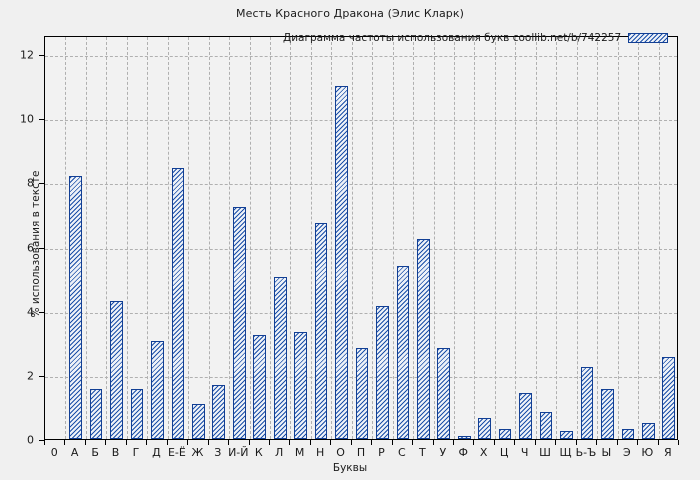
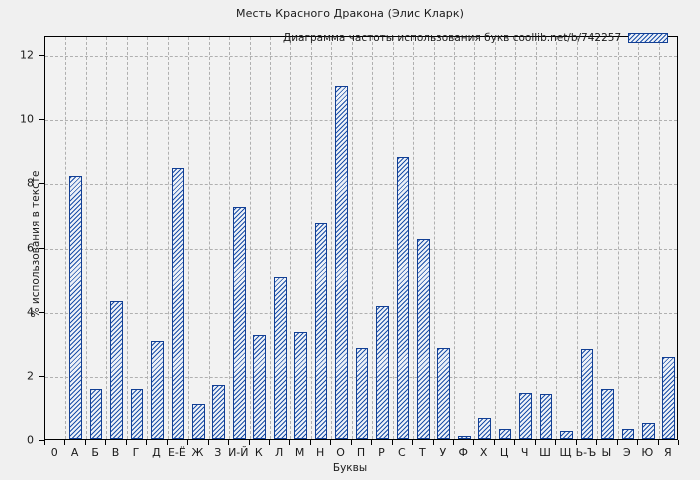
С: 5.4 -> 8.8
Ш: 0.8 -> 1.4
Ь-Ъ: 2.2 -> 2.8
